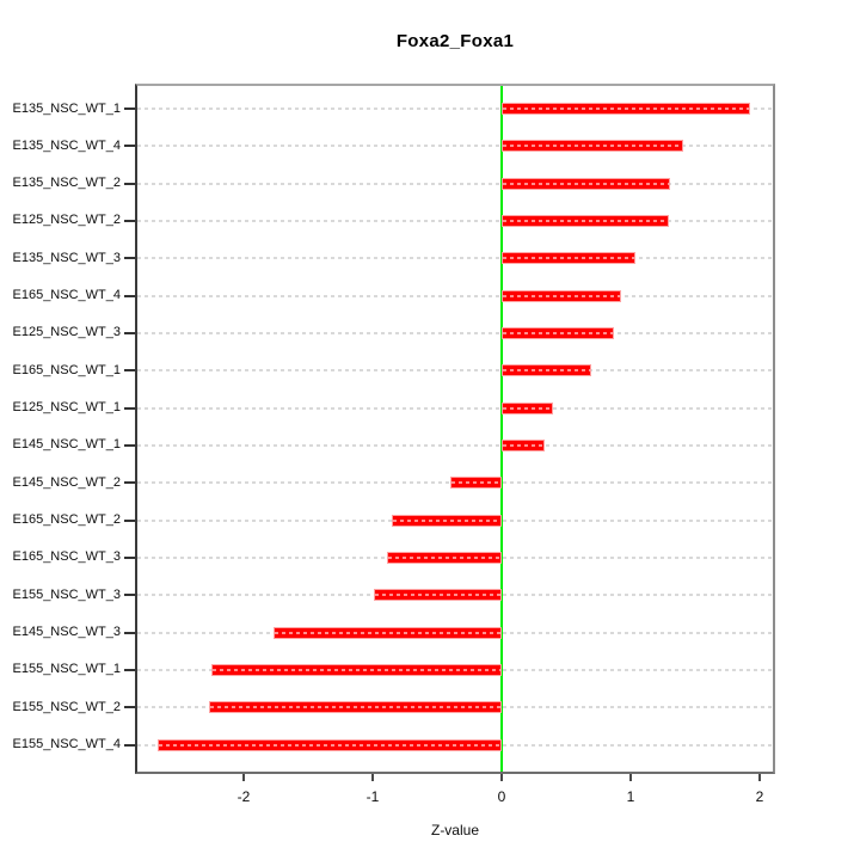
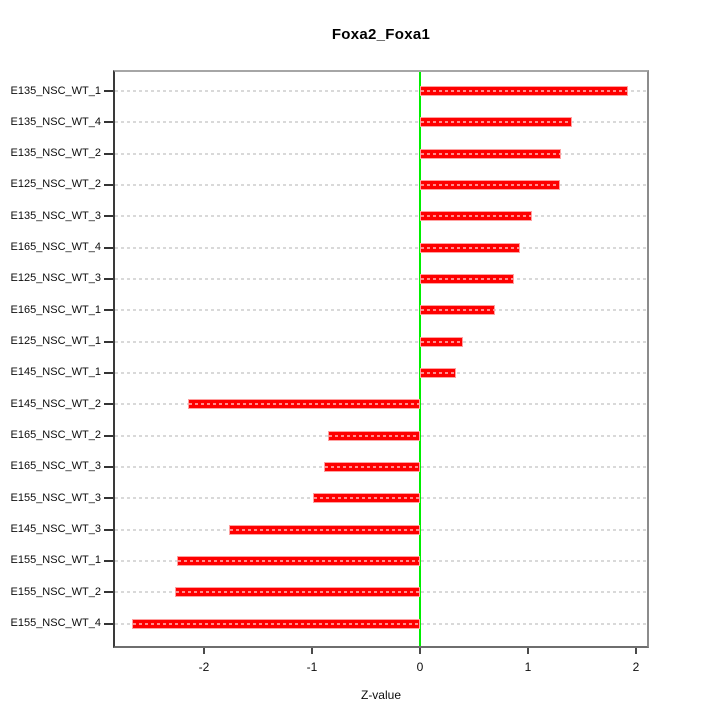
E145_NSC_WT_2: -0.40 -> -2.15
